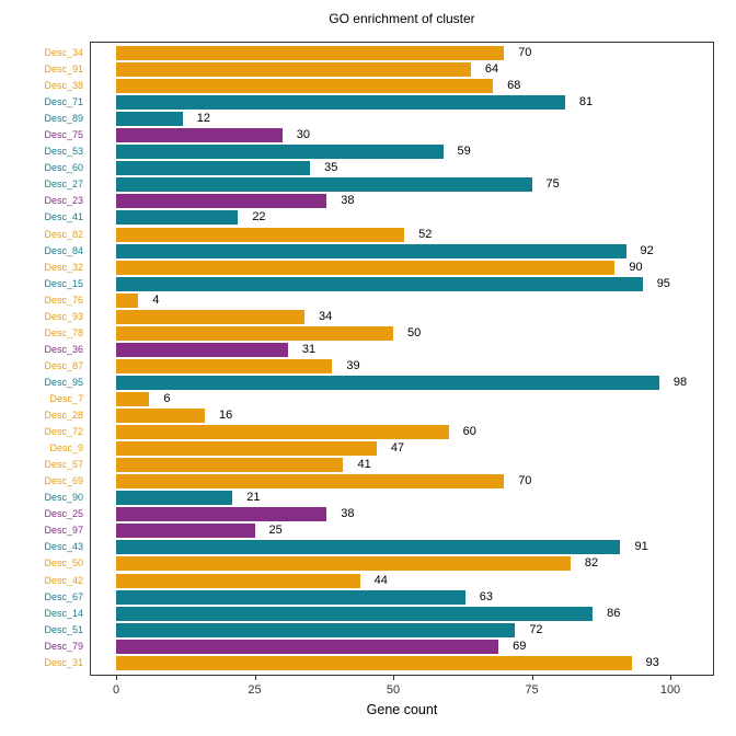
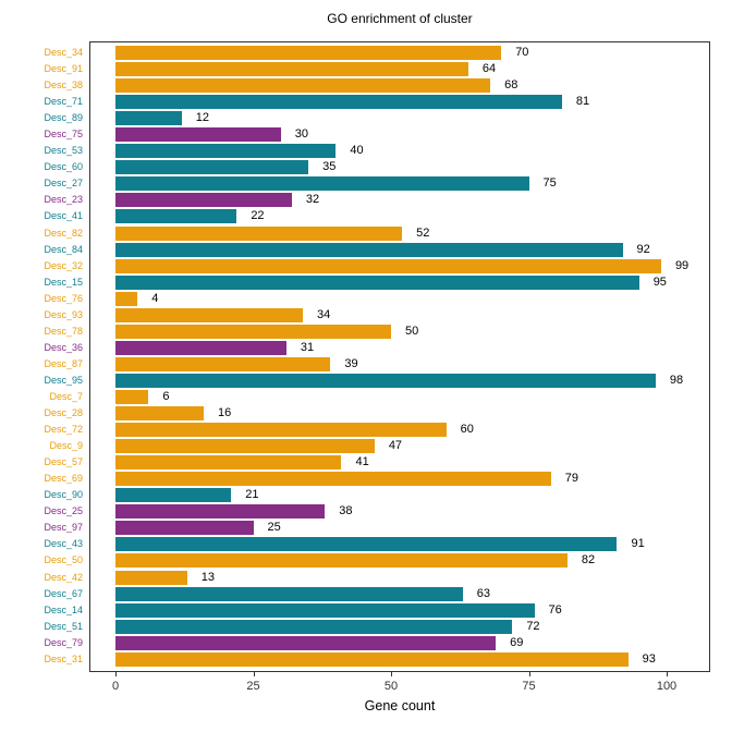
Desc_53: 59 -> 40
Desc_23: 38 -> 32
Desc_32: 90 -> 99
Desc_69: 70 -> 79
Desc_42: 44 -> 13
Desc_14: 86 -> 76
